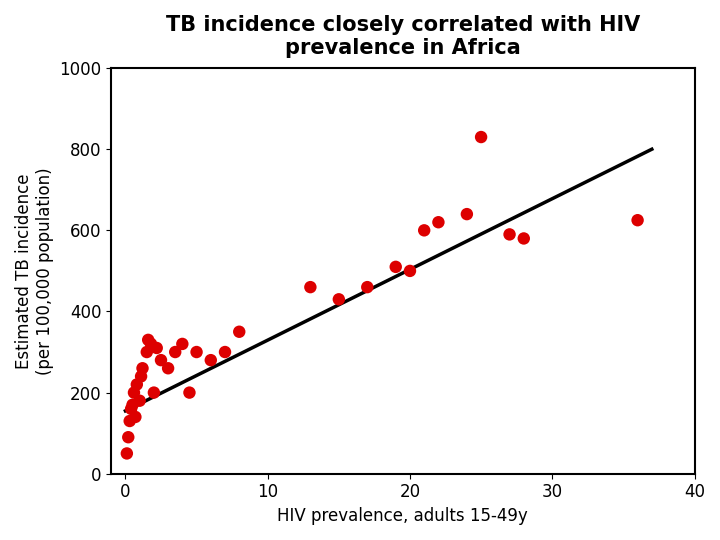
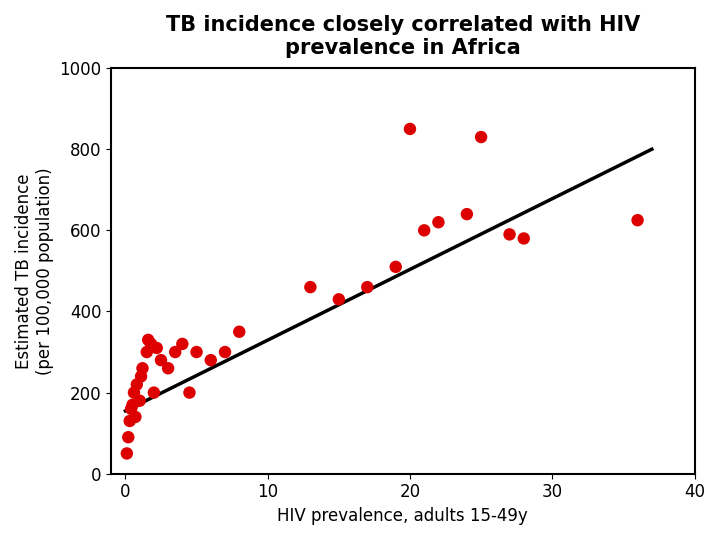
20: 500 -> 850
